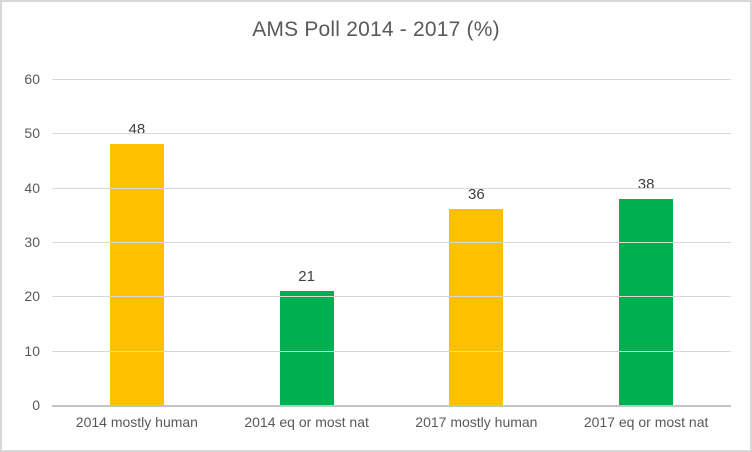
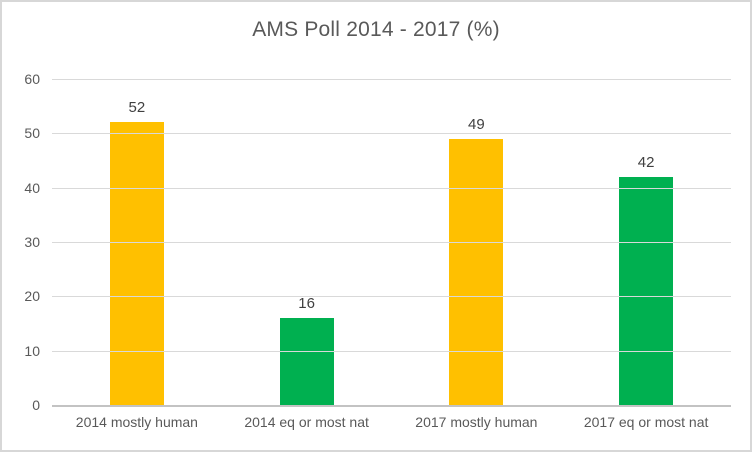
2014 mostly human: 48 -> 52
2014 eq or most nat: 21 -> 16
2017 mostly human: 36 -> 49
2017 eq or most nat: 38 -> 42
